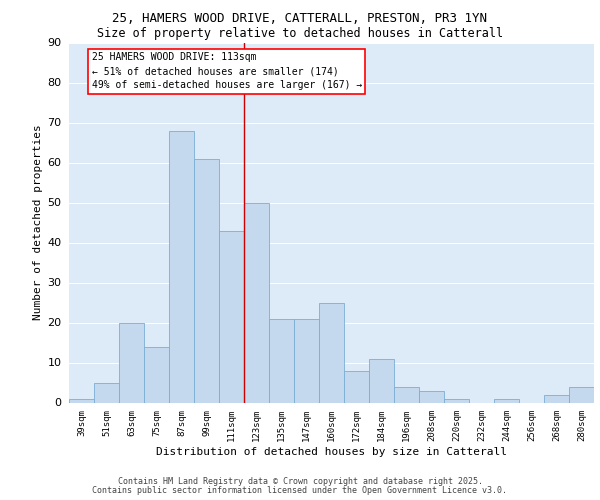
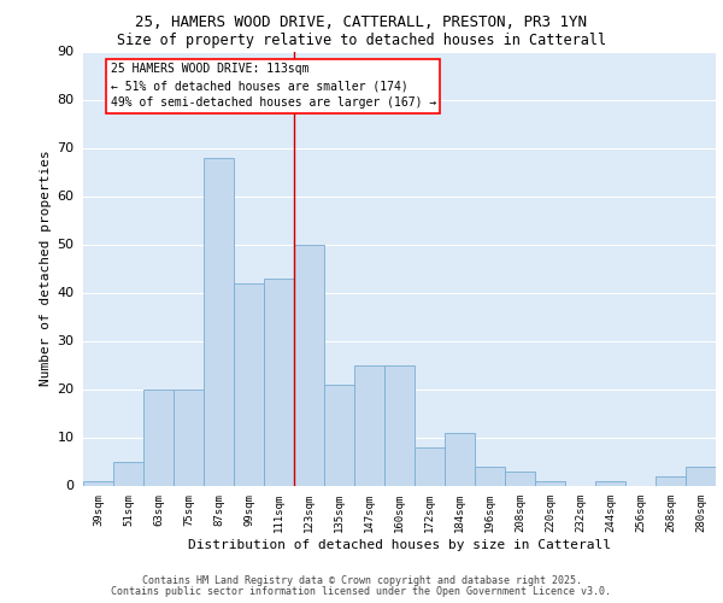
75sqm: 14 -> 20
99sqm: 61 -> 42
147sqm: 21 -> 25
